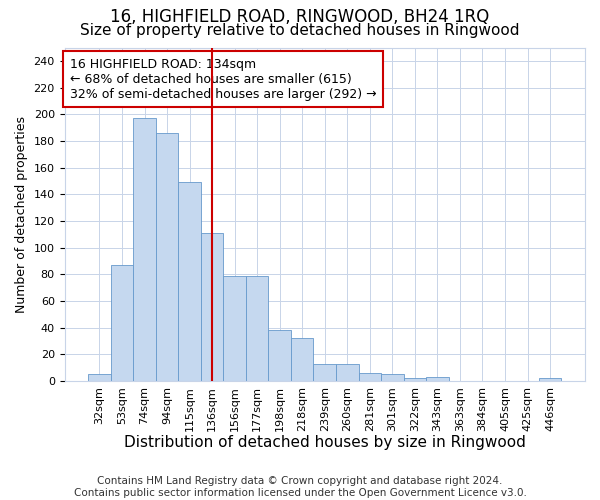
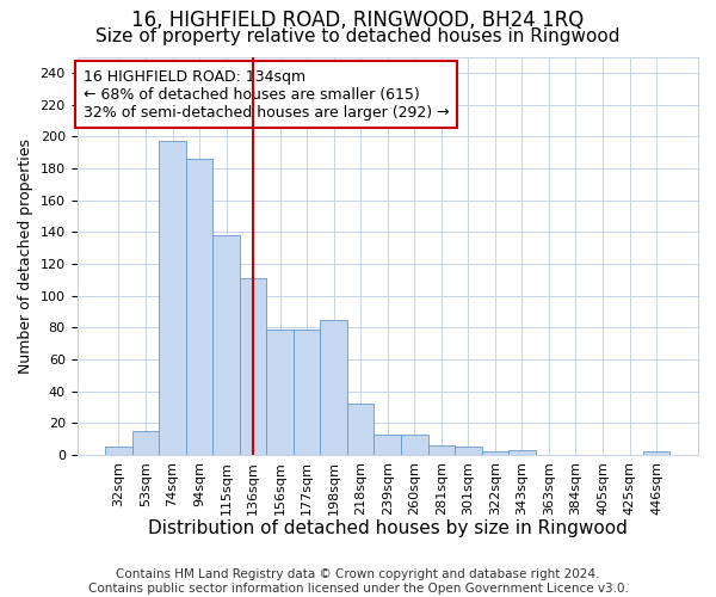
53sqm: 87 -> 15
115sqm: 149 -> 138
198sqm: 38 -> 85
